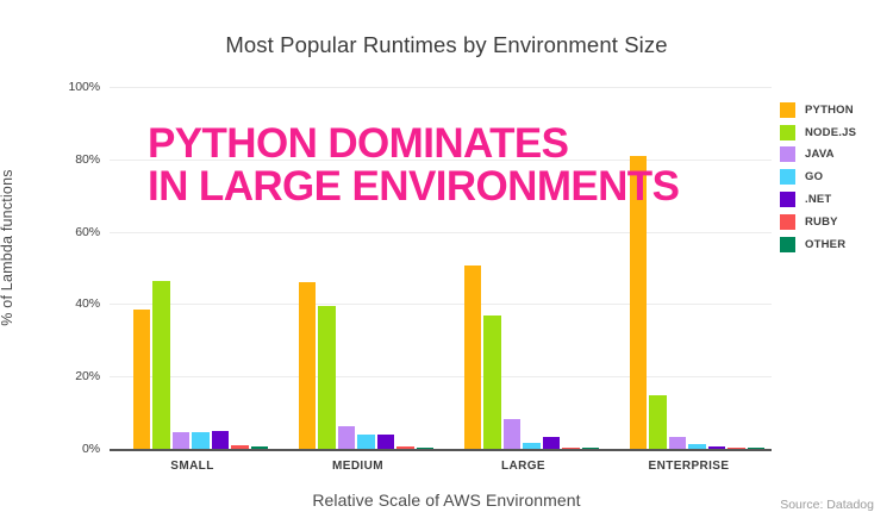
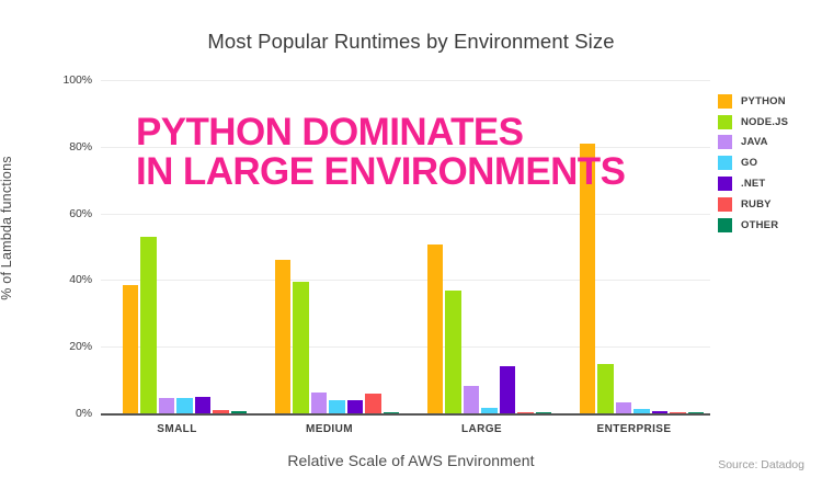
NODE.JS/SMALL: 46% -> 53%
RUBY/MEDIUM: 1% -> 6%
.NET/LARGE: 3% -> 14%
